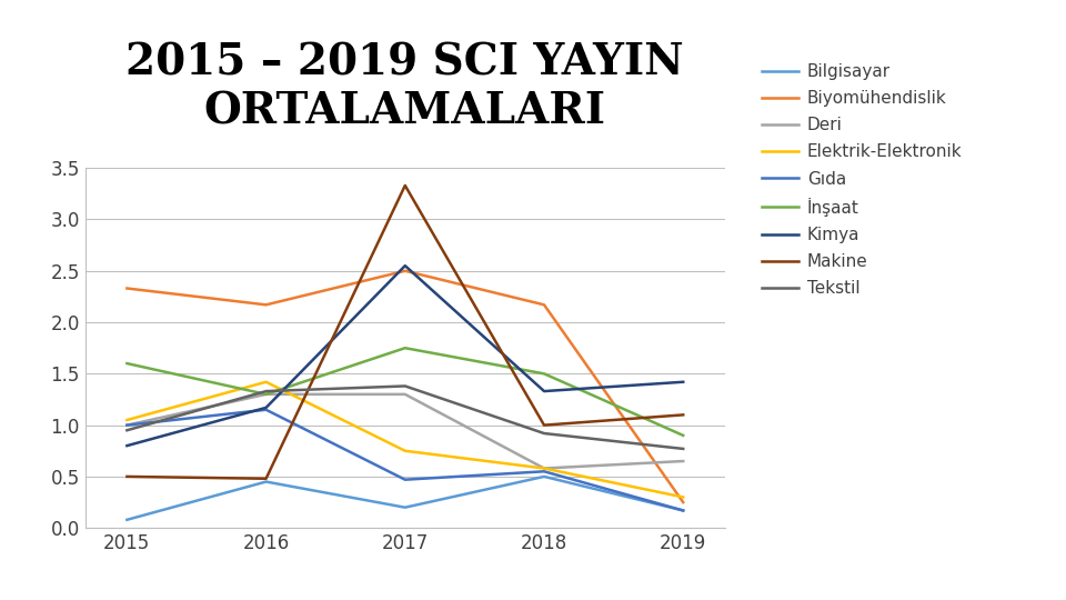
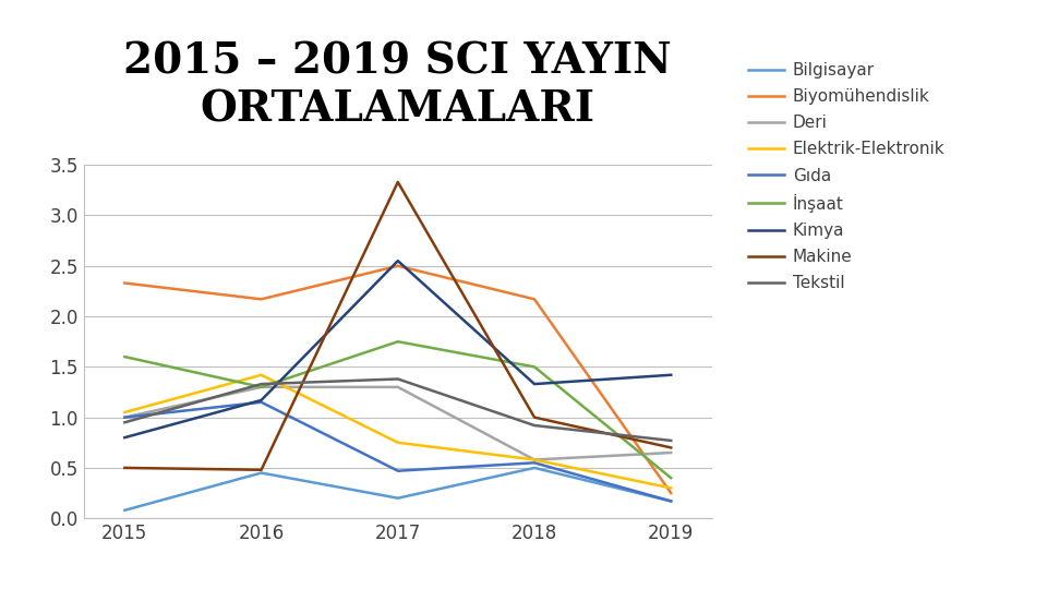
İnşaat/2019: 0.90 -> 0.40
Makine/2019: 1.10 -> 0.70
